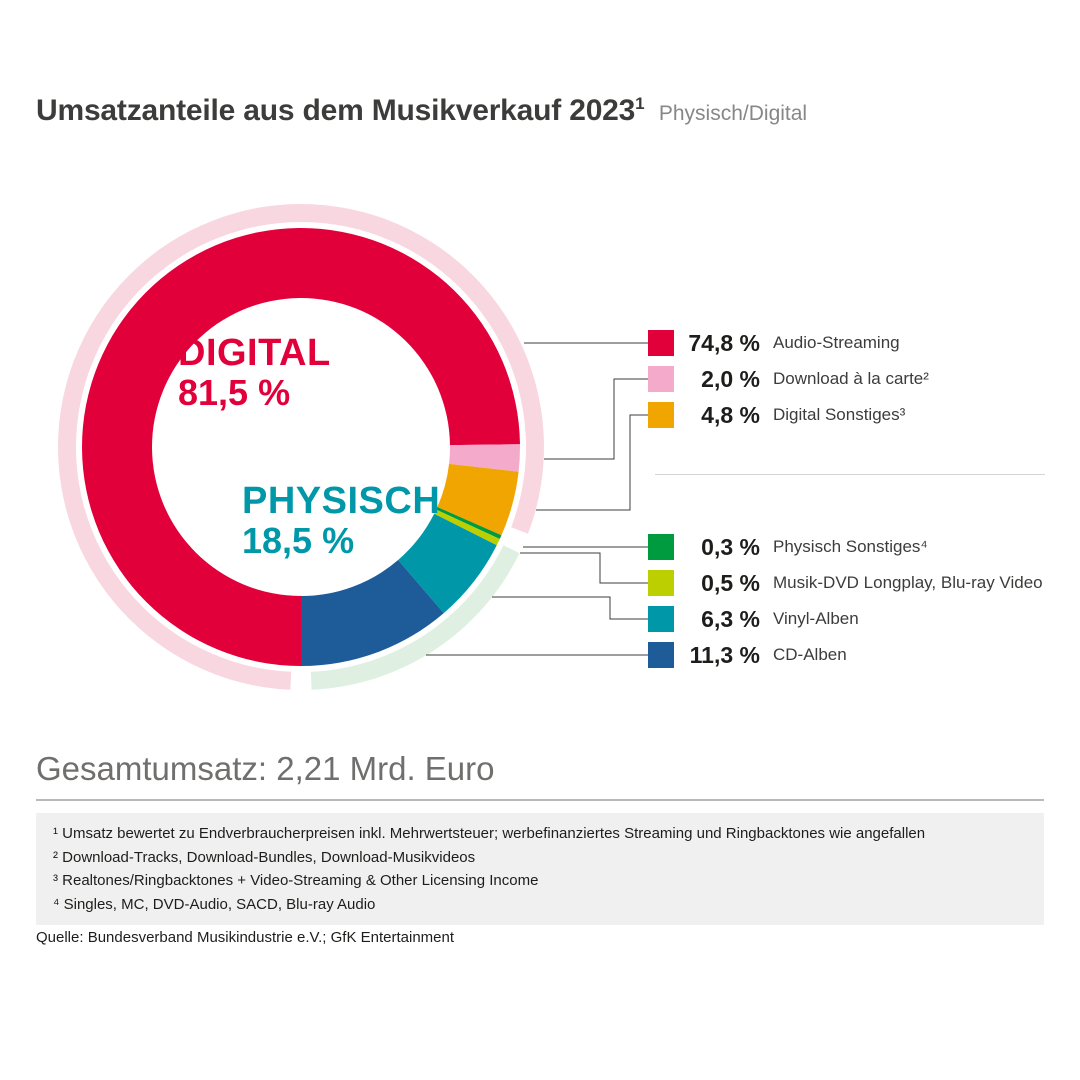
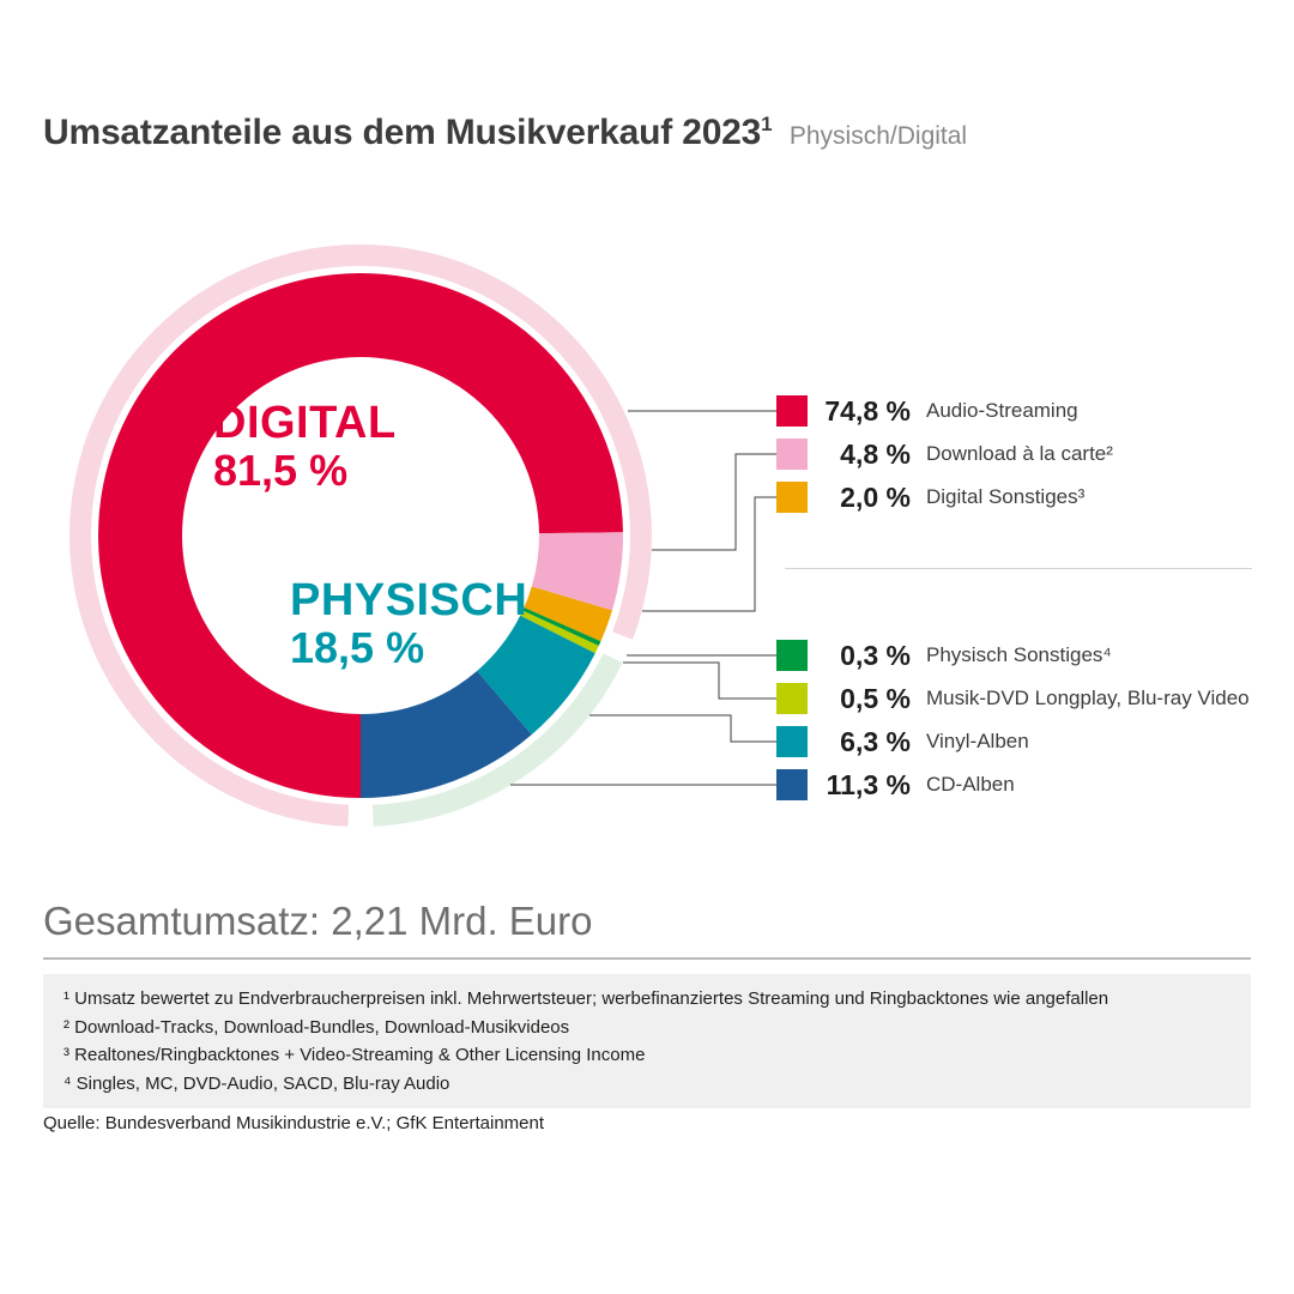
Download à la carte²: 2,0 -> 4,8
Digital Sonstiges³: 4,8 -> 2,0
